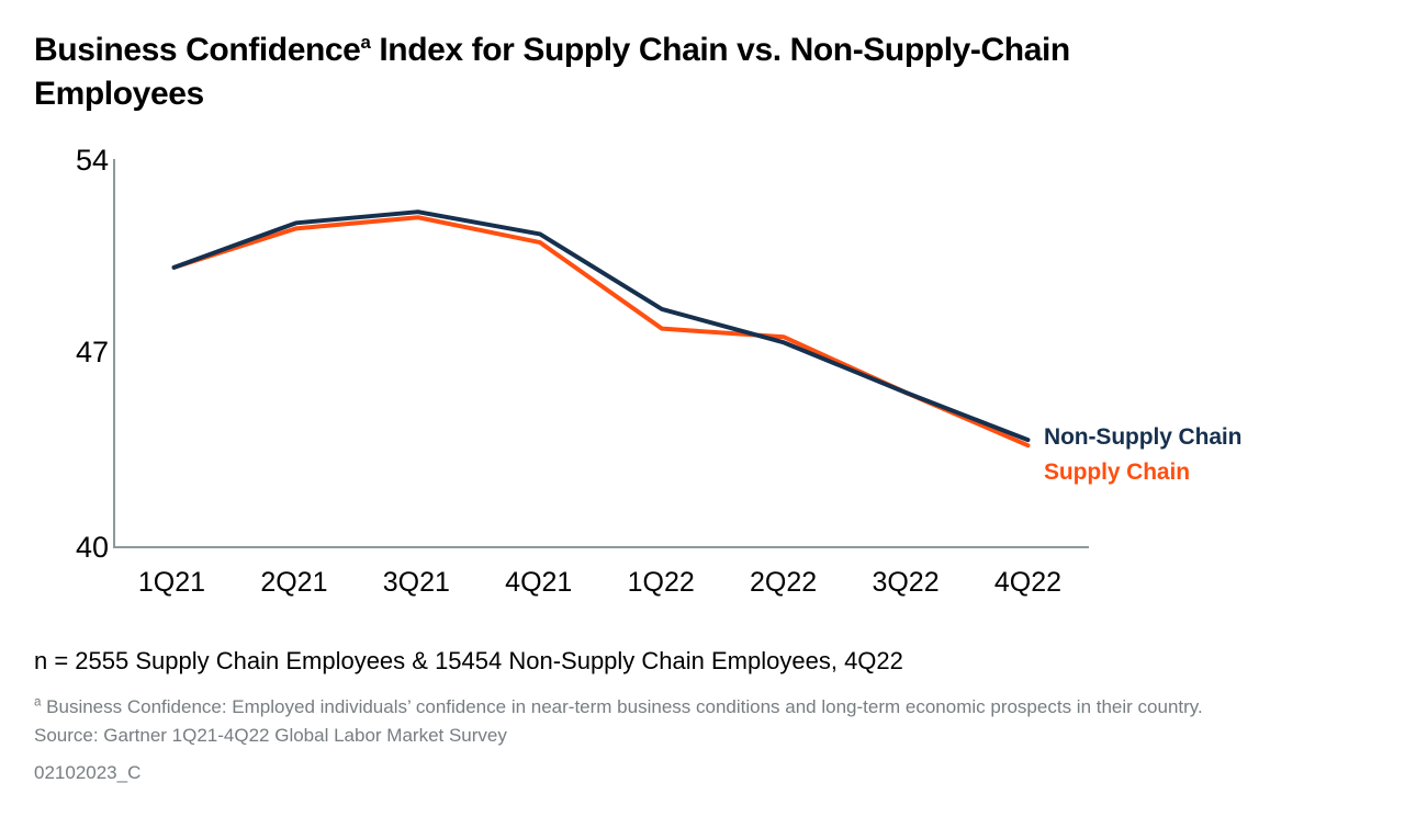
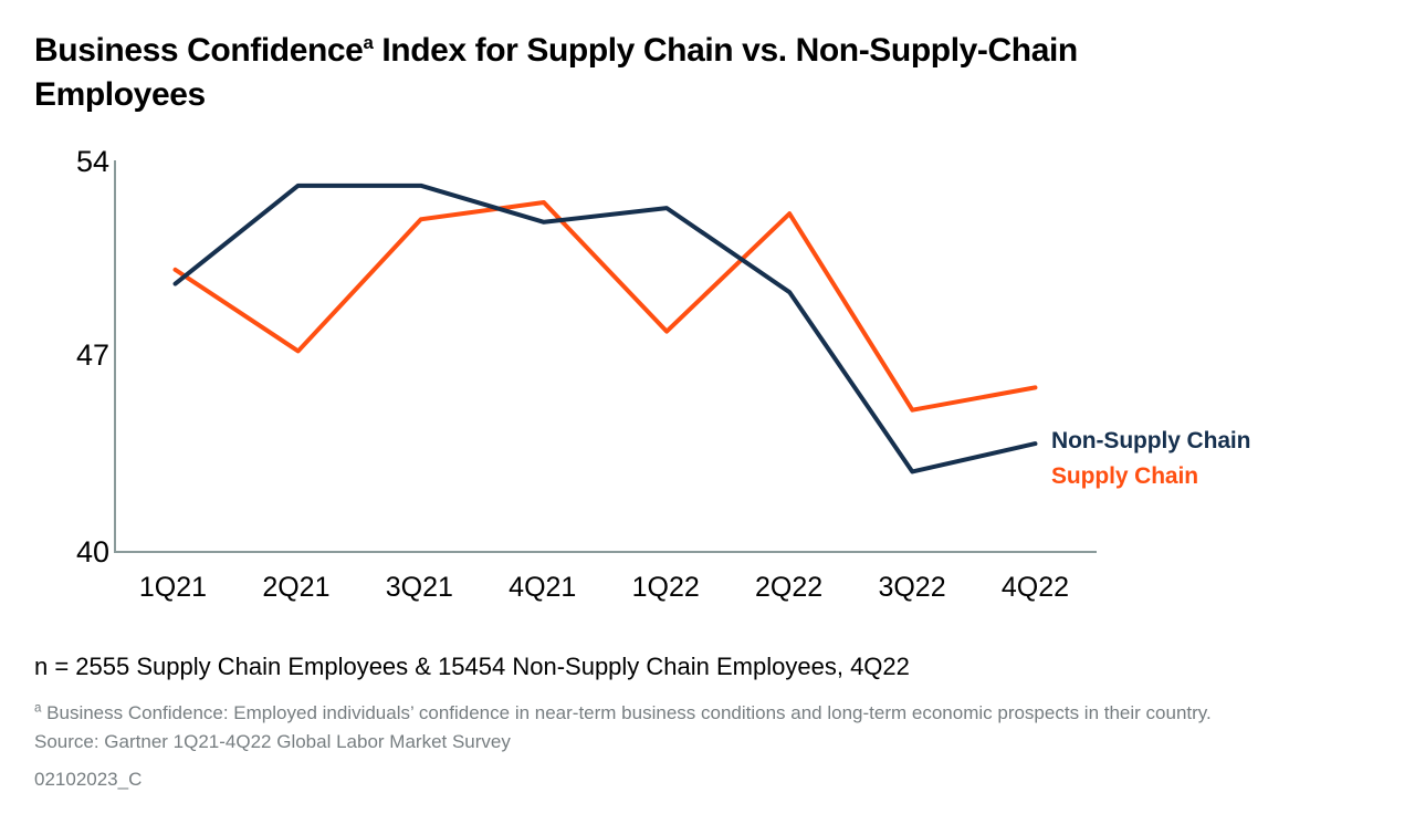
Non-Supply Chain/1Q21: 50.1 -> 49.6
Non-Supply Chain/2Q21: 51.7 -> 53.1
Supply Chain/2Q21: 51.5 -> 47.2
Non-Supply Chain/3Q21: 52.1 -> 53.1
Non-Supply Chain/4Q21: 51.3 -> 51.8
Supply Chain/4Q21: 51.0 -> 52.5
Non-Supply Chain/1Q22: 48.6 -> 52.3
Non-Supply Chain/2Q22: 47.4 -> 49.3
Supply Chain/2Q22: 47.6 -> 52.1
Non-Supply Chain/3Q22: 45.6 -> 42.9
Supply Chain/3Q22: 45.6 -> 45.1
Supply Chain/4Q22: 43.7 -> 45.9
